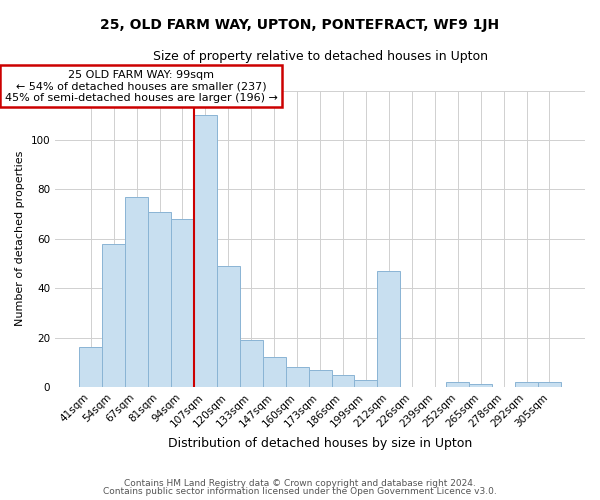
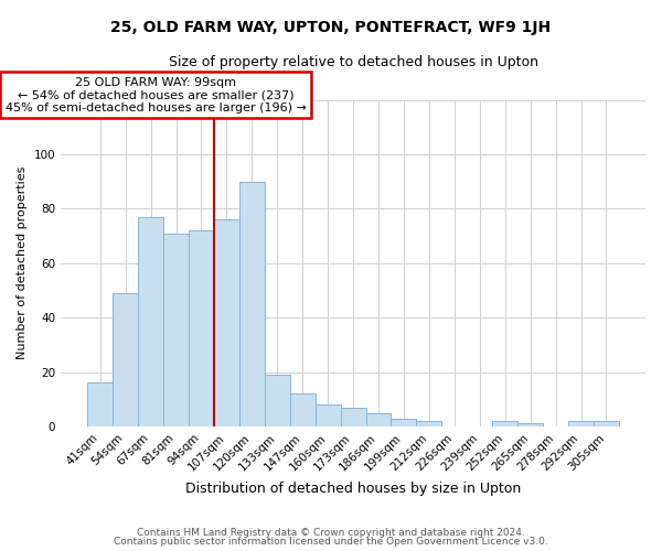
54sqm: 58 -> 49
94sqm: 68 -> 72
107sqm: 110 -> 76
120sqm: 49 -> 90
212sqm: 47 -> 2
